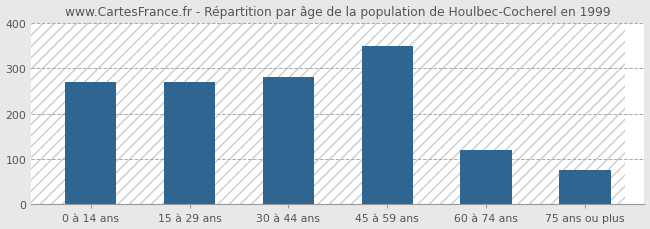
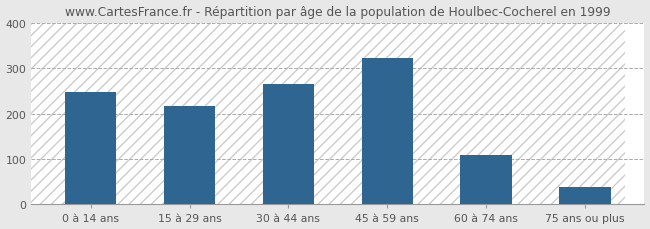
0 à 14 ans: 270 -> 247
15 à 29 ans: 270 -> 217
30 à 44 ans: 280 -> 265
45 à 59 ans: 350 -> 323
60 à 74 ans: 120 -> 108
75 ans ou plus: 75 -> 38
